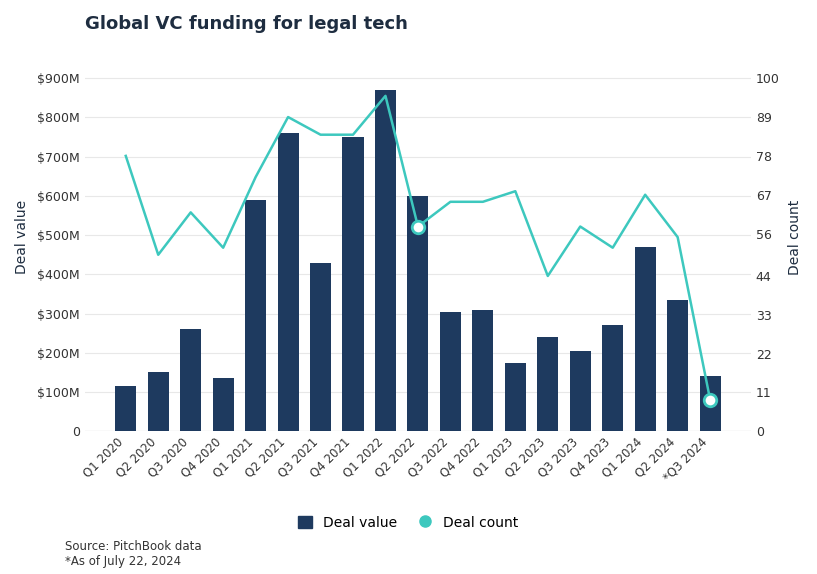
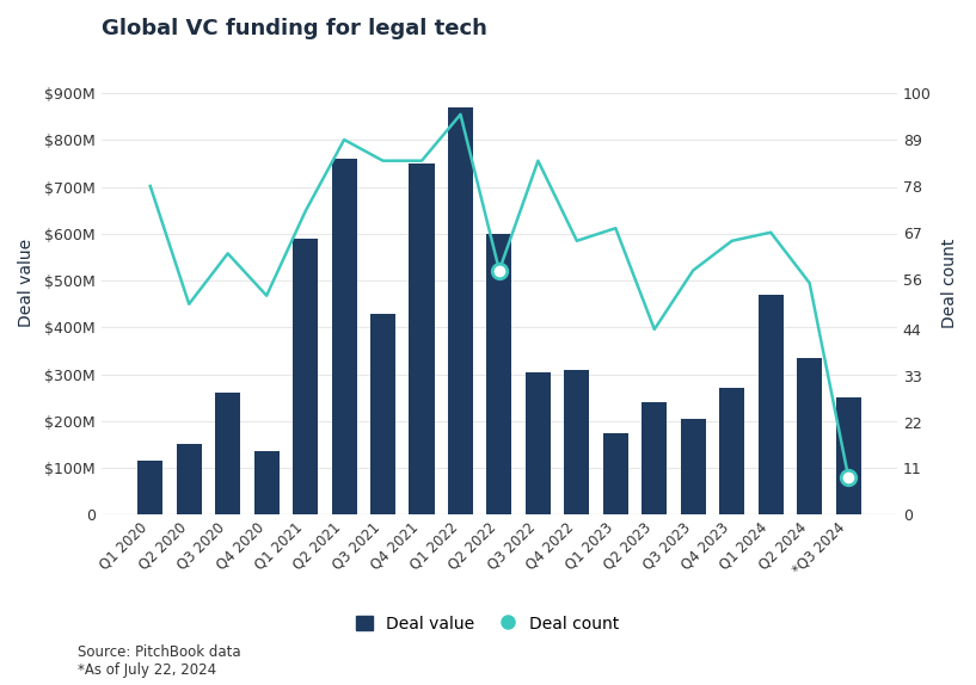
Deal count/Q3 2022: 65 -> 84
Deal count/Q4 2023: 52 -> 65
Deal value/*Q3 2024: $140M -> $250M
